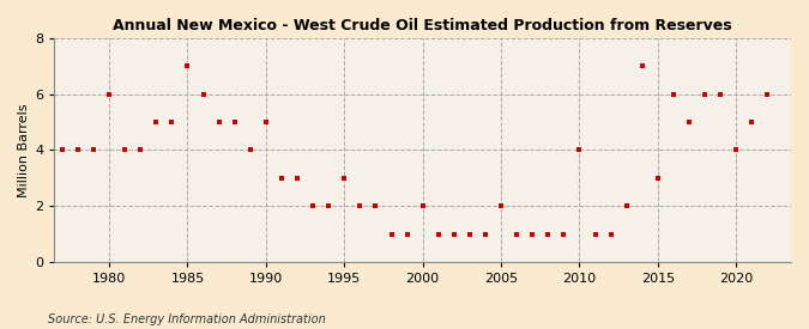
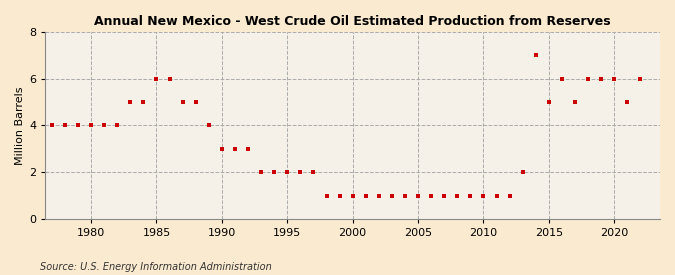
1980: 6 -> 4
1985: 7 -> 6
1990: 5 -> 3
1995: 3 -> 2
2000: 2 -> 1
2005: 2 -> 1
2010: 4 -> 1
2015: 3 -> 5
2020: 4 -> 6
